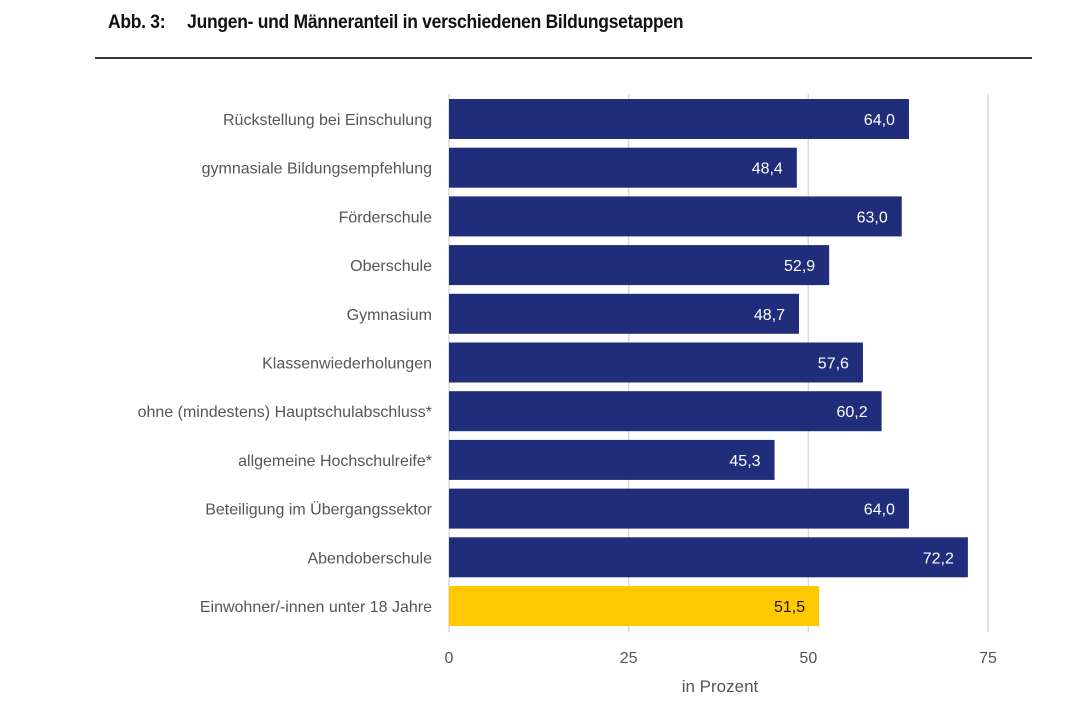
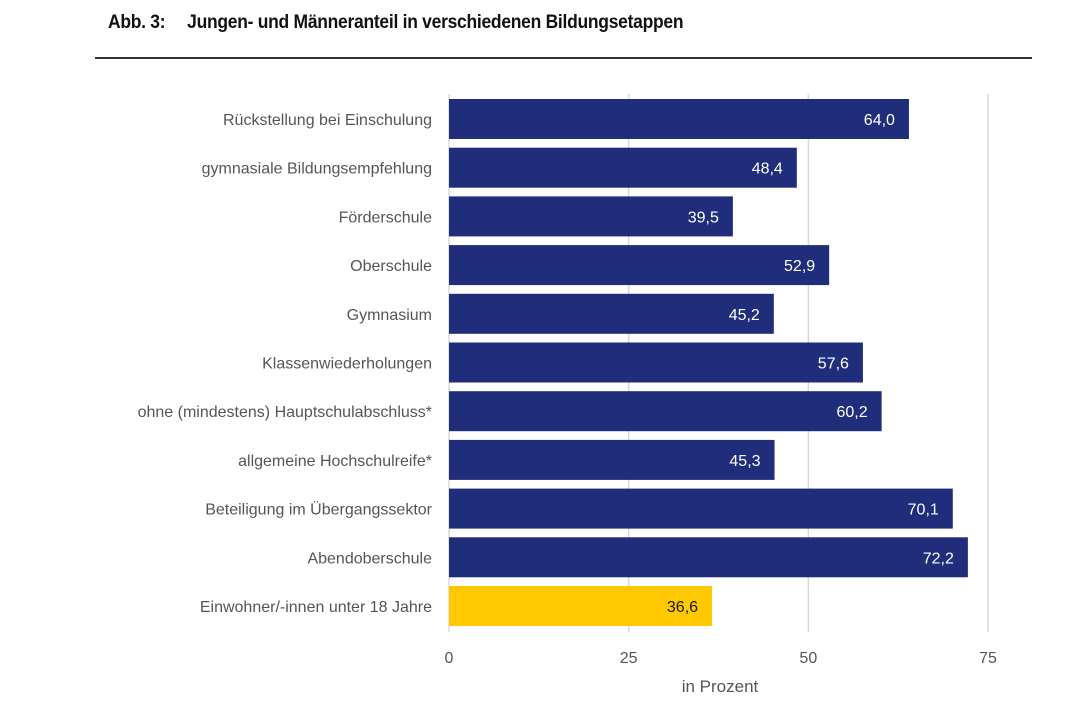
Förderschule: 63,0 -> 39,5
Gymnasium: 48,7 -> 45,2
Beteiligung im Übergangssektor: 64,0 -> 70,1
Einwohner/-innen unter 18 Jahre: 51,5 -> 36,6
